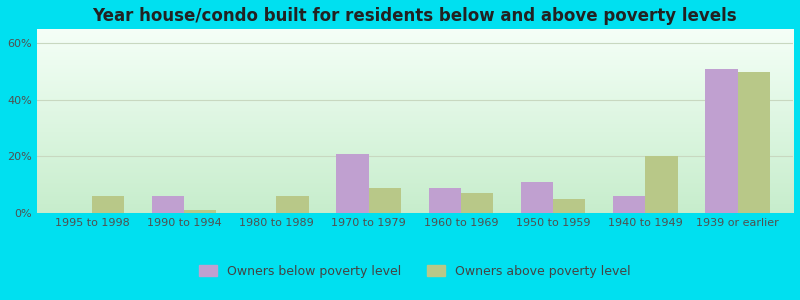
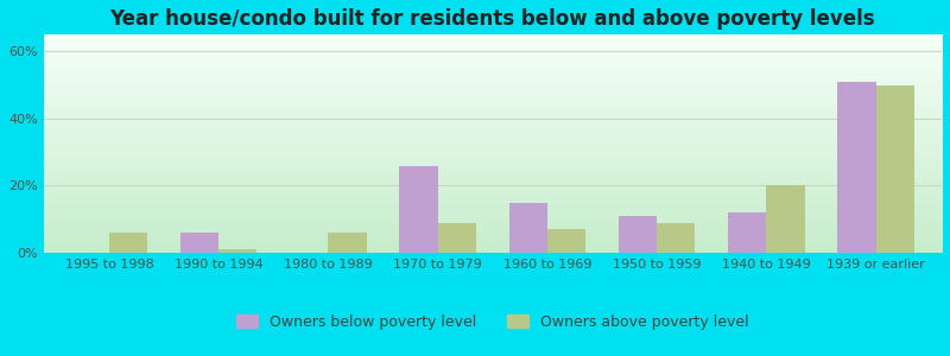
Owners below poverty level/1970 to 1979: 21% -> 26%
Owners below poverty level/1960 to 1969: 9% -> 15%
Owners above poverty level/1950 to 1959: 5% -> 9%
Owners below poverty level/1940 to 1949: 6% -> 12%
